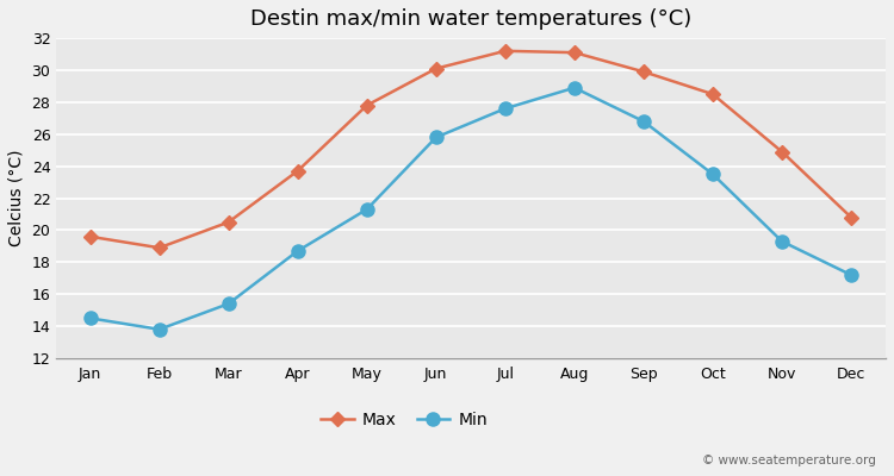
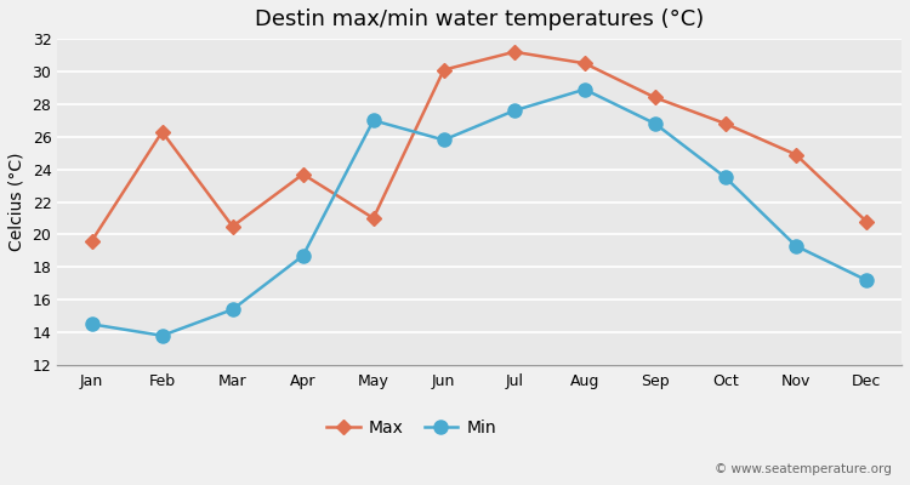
Max/Feb: 18.9 -> 26.3
Max/May: 27.8 -> 21.0
Min/May: 21.3 -> 27.0
Max/Aug: 31.1 -> 30.5
Max/Sep: 29.9 -> 28.4
Max/Oct: 28.5 -> 26.8
